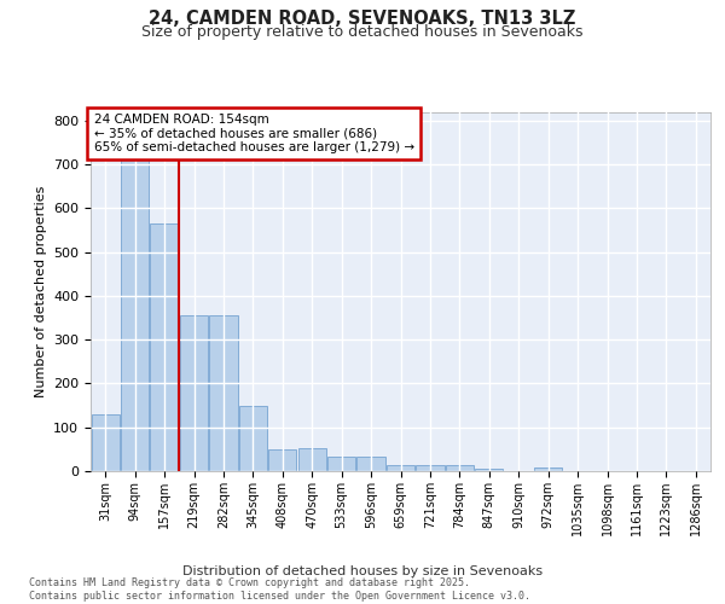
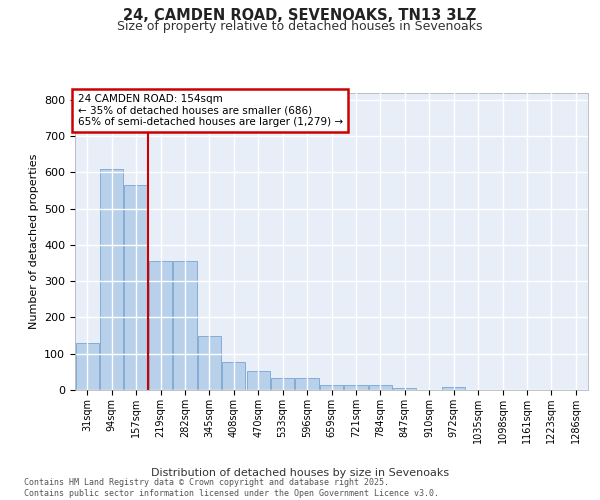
94sqm: 710 -> 608
408sqm: 50 -> 78
